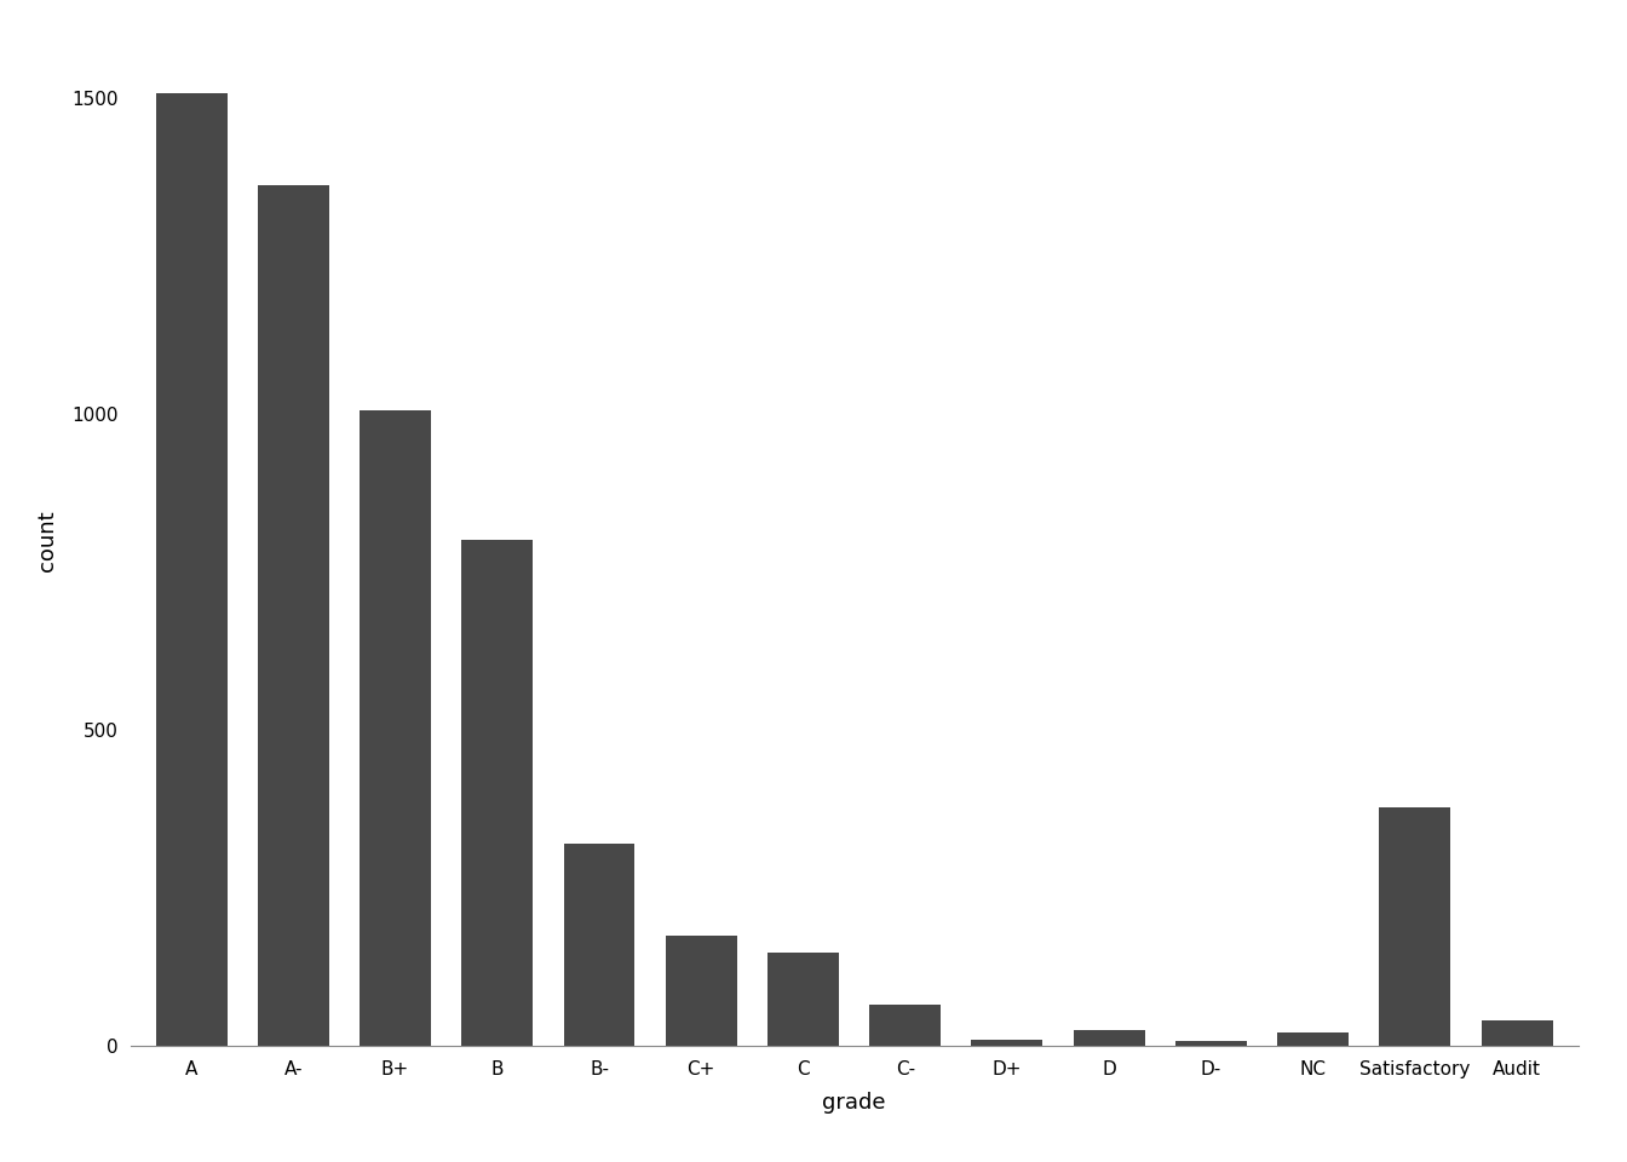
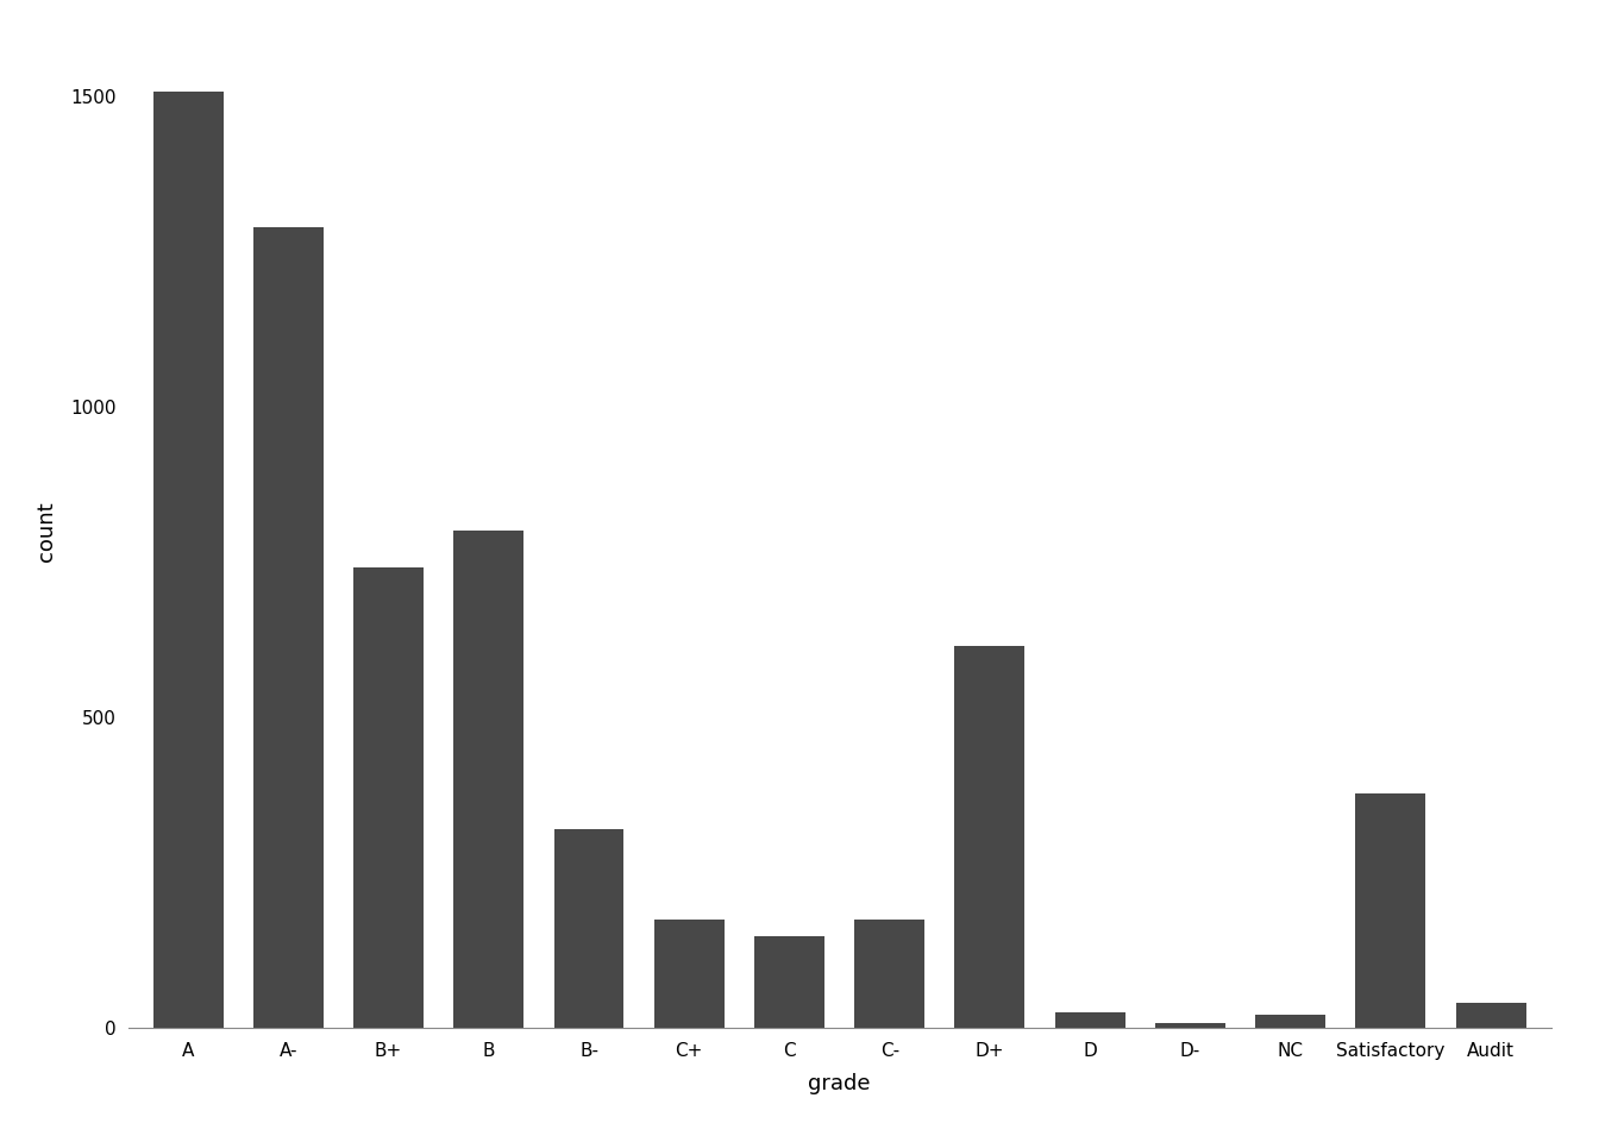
A-: 1363 -> 1290
B+: 1005 -> 742
C-: 65 -> 174
D+: 10 -> 614
